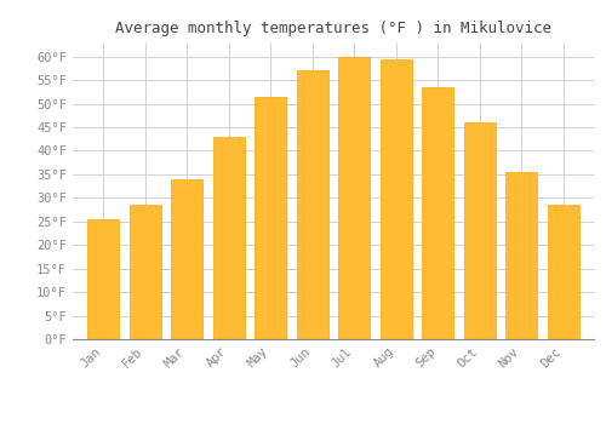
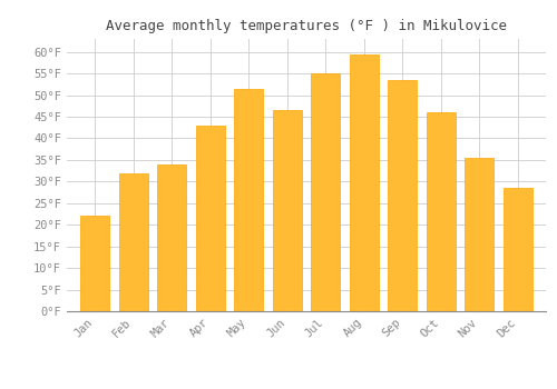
Jan: 25.5°F -> 22.0°F
Feb: 28.5°F -> 32.0°F
Jun: 57.0°F -> 46.5°F
Jul: 60.0°F -> 55.0°F
